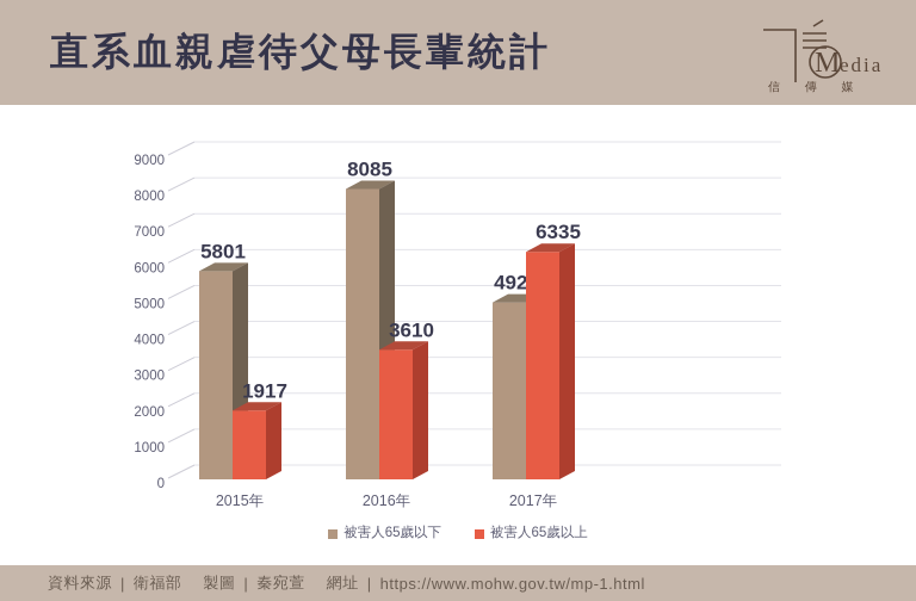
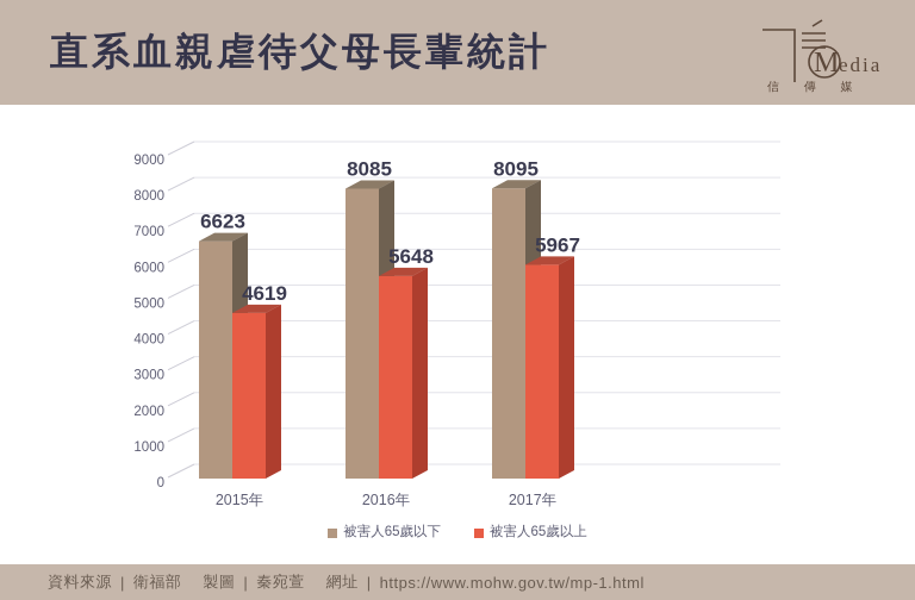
被害人65歲以下/2015年: 5801 -> 6623
被害人65歲以上/2015年: 1917 -> 4619
被害人65歲以上/2016年: 3610 -> 5648
被害人65歲以下/2017年: 4927 -> 8095
被害人65歲以上/2017年: 6335 -> 5967
